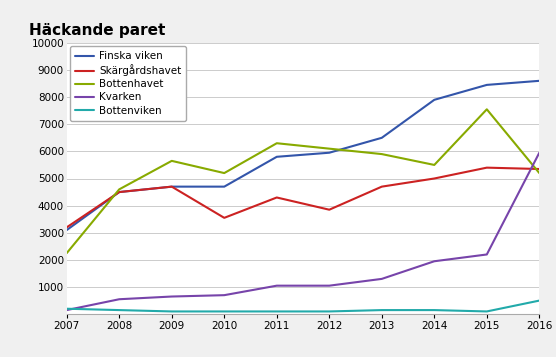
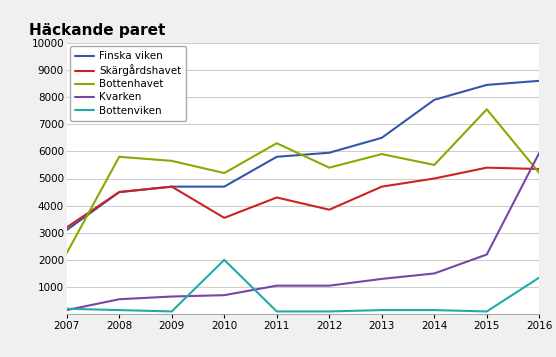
Bottenhavet/2008: 4600 -> 5800
Bottenviken/2010: 100 -> 2000
Bottenhavet/2012: 6100 -> 5400
Kvarken/2014: 1950 -> 1500
Bottenviken/2016: 500 -> 1350
